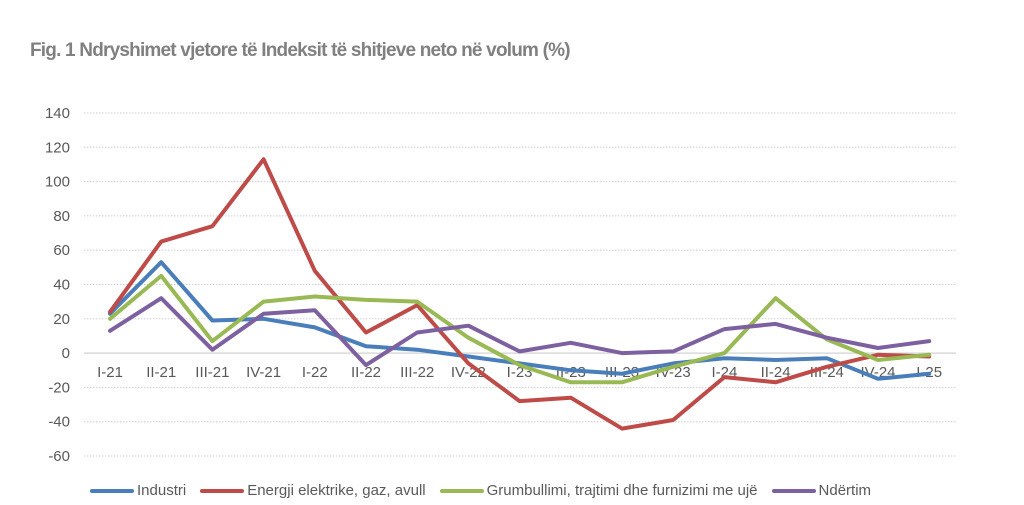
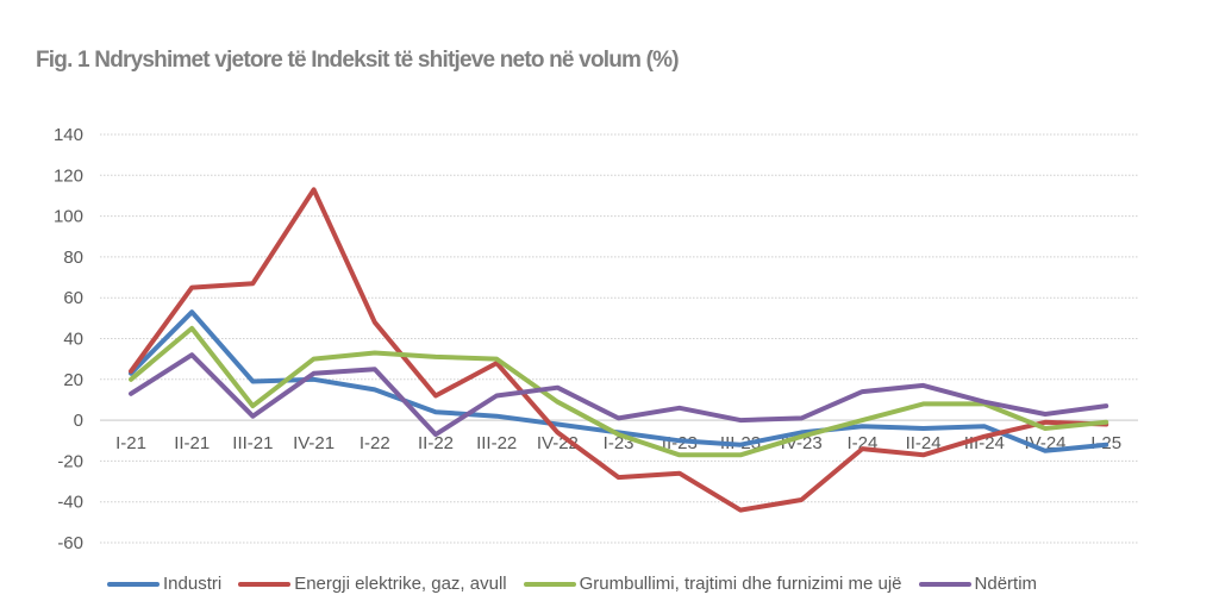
Energji elektrike, gaz, avull/III-21: 74 -> 67
Grumbullimi, trajtimi dhe furnizimi me ujë/II-24: 32 -> 8
